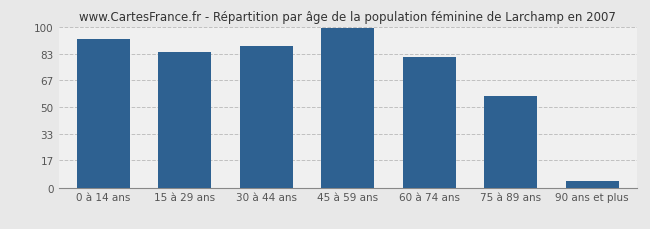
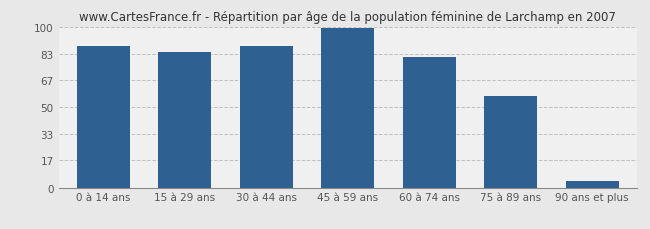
0 à 14 ans: 92 -> 88
